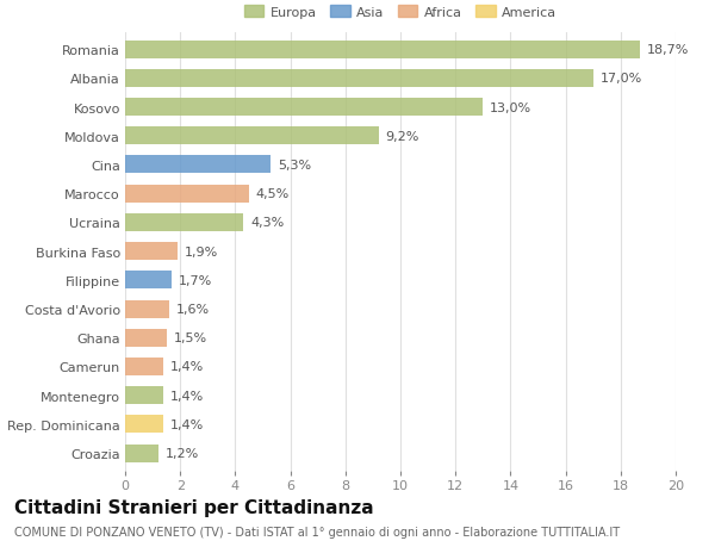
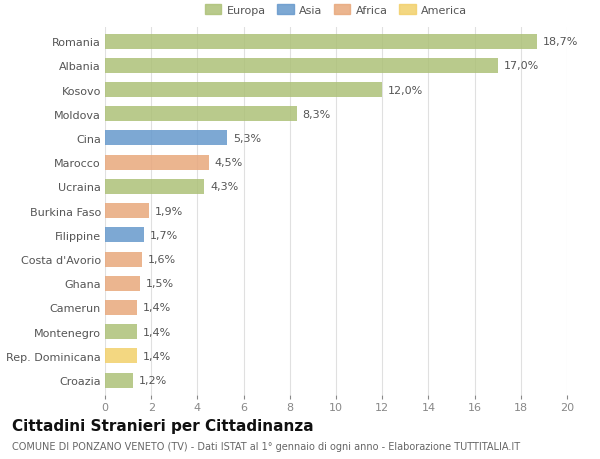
Kosovo: 13,0% -> 12,0%
Moldova: 9,2% -> 8,3%
